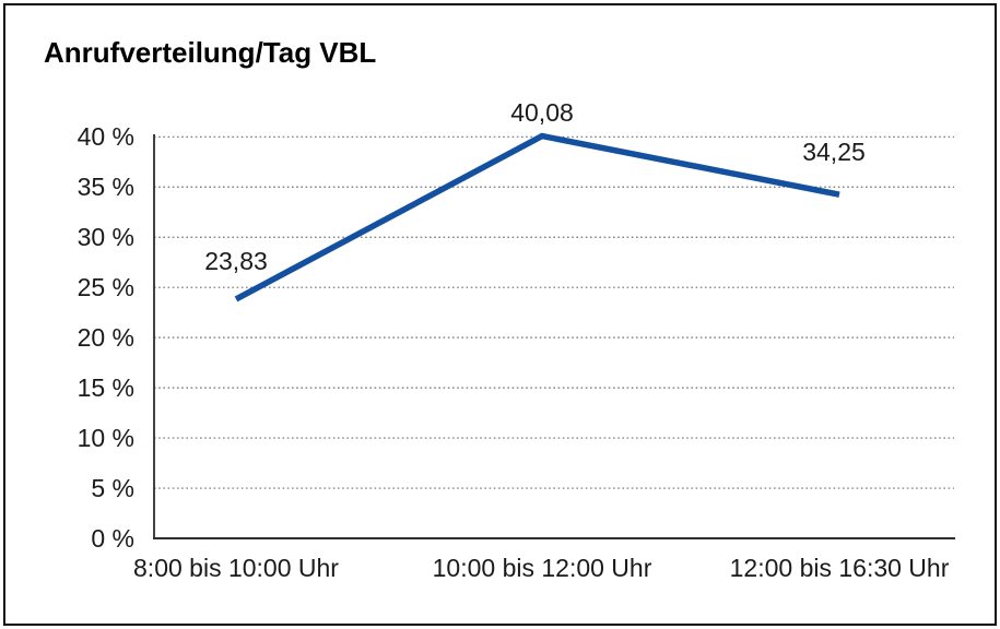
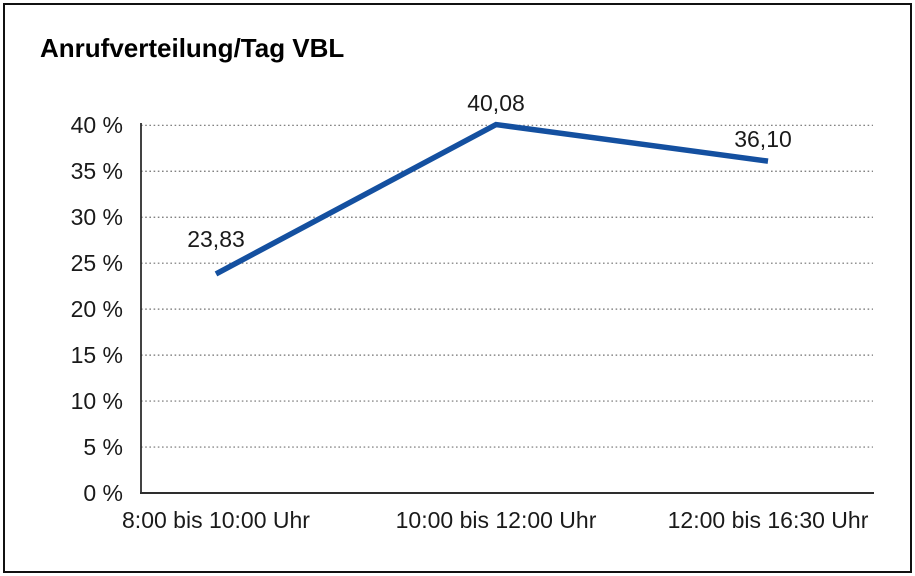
12:00 bis 16:30 Uhr: 34,25 -> 36,10
